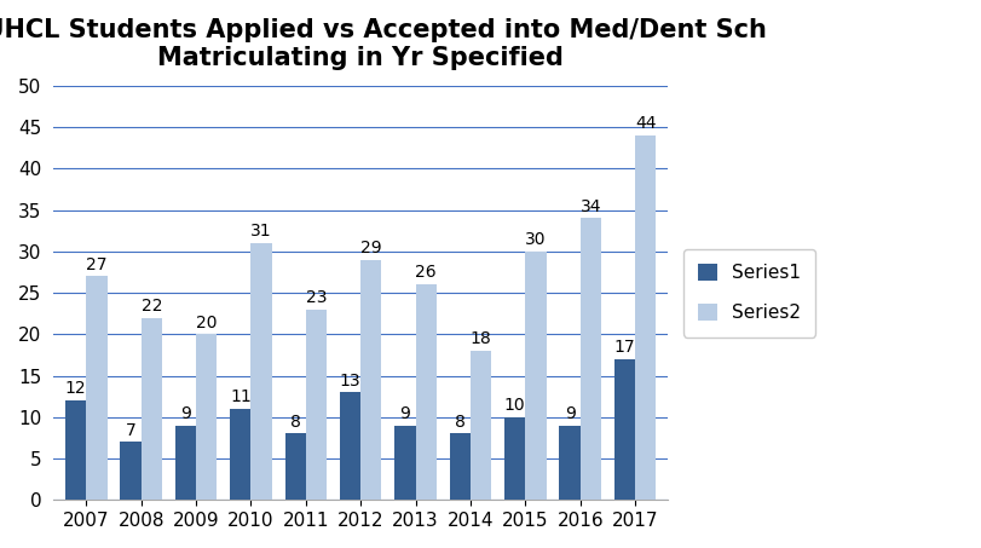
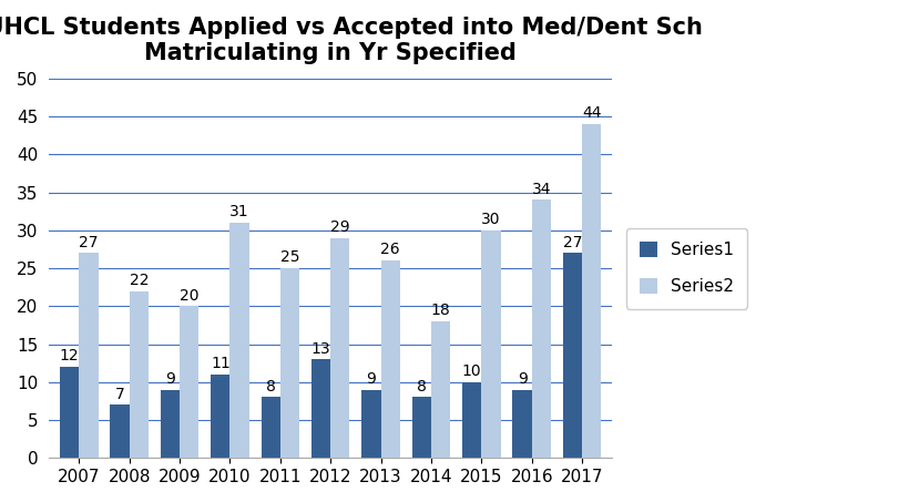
Series2/2011: 23 -> 25
Series1/2017: 17 -> 27
